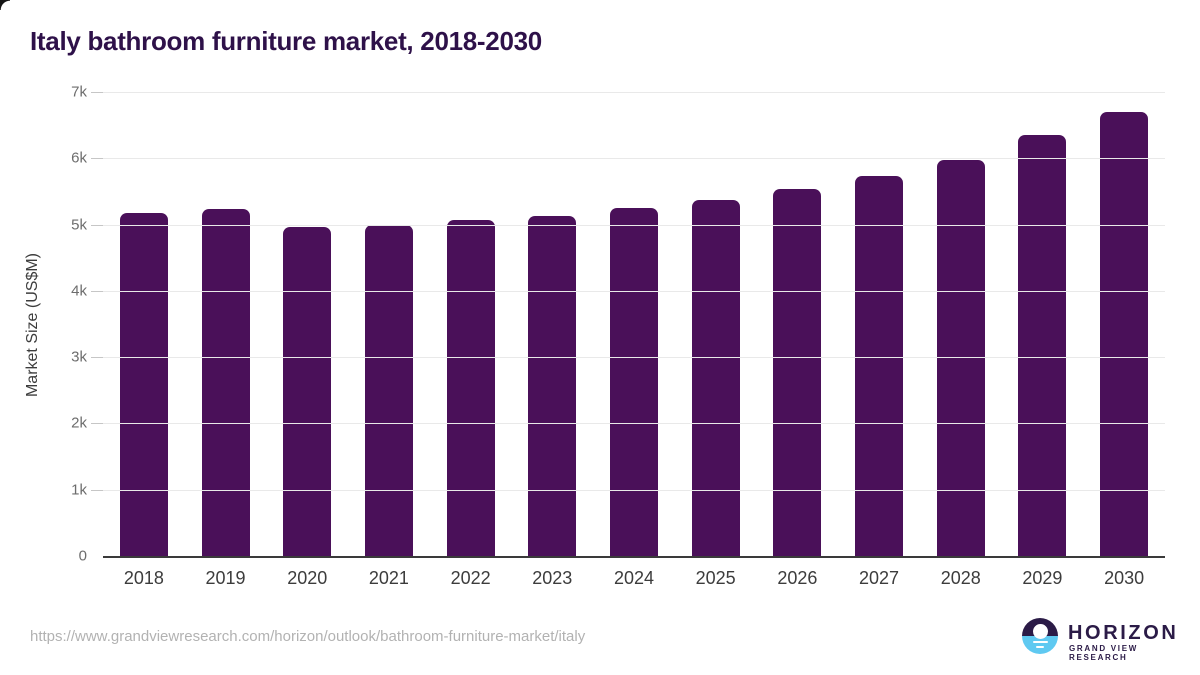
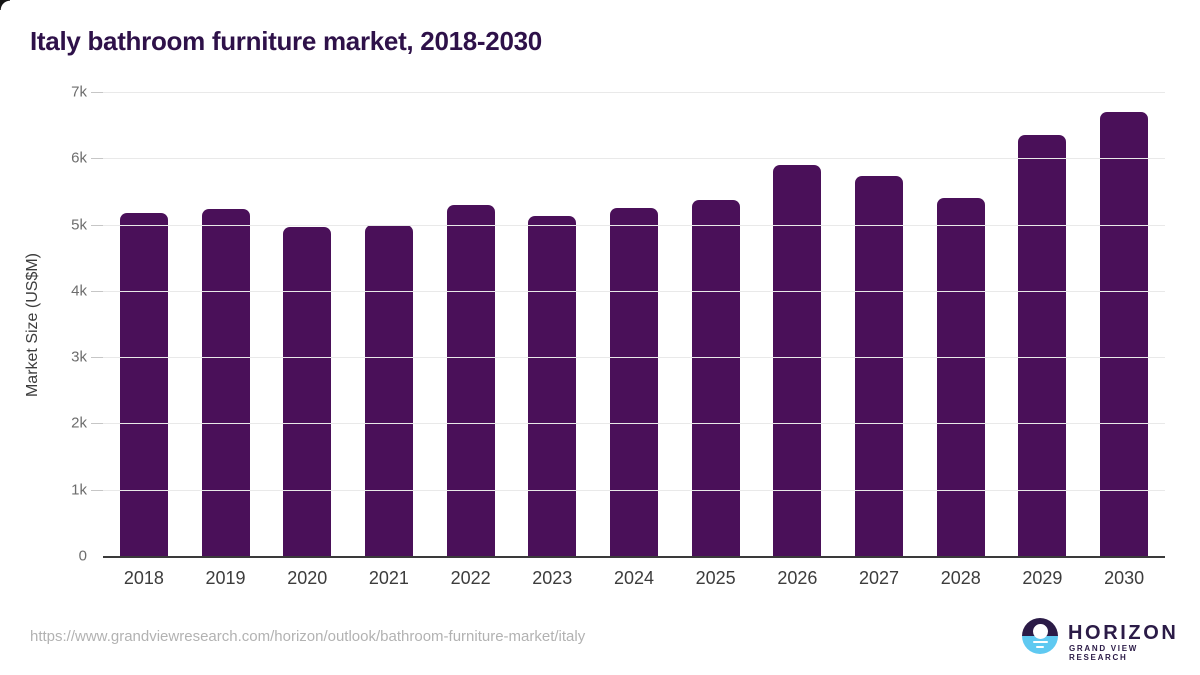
2022: 5.1k -> 5.3k
2026: 5.5k -> 5.9k
2028: 6.0k -> 5.4k
